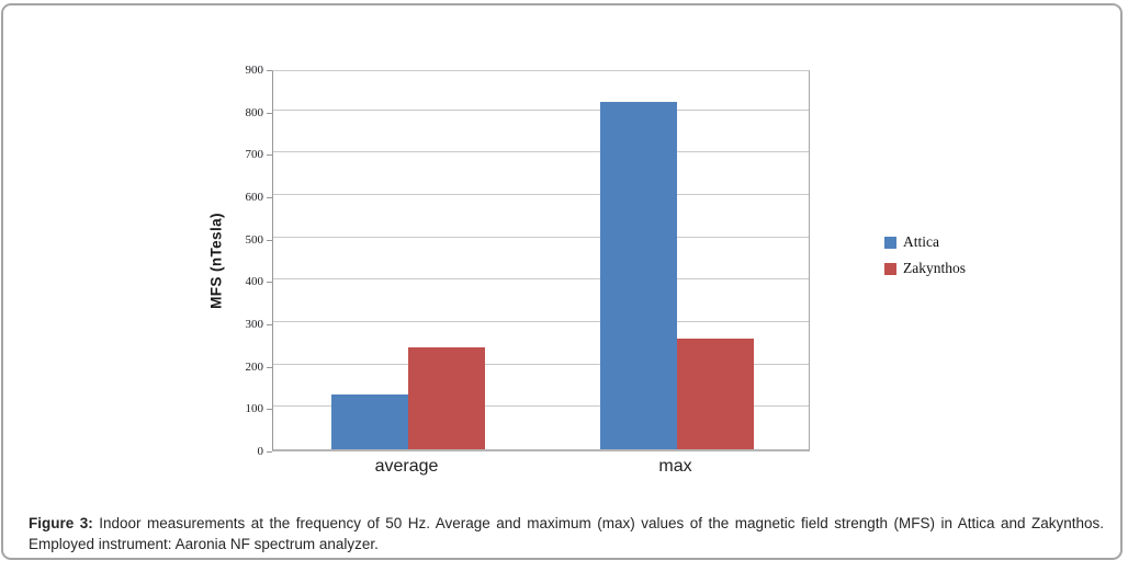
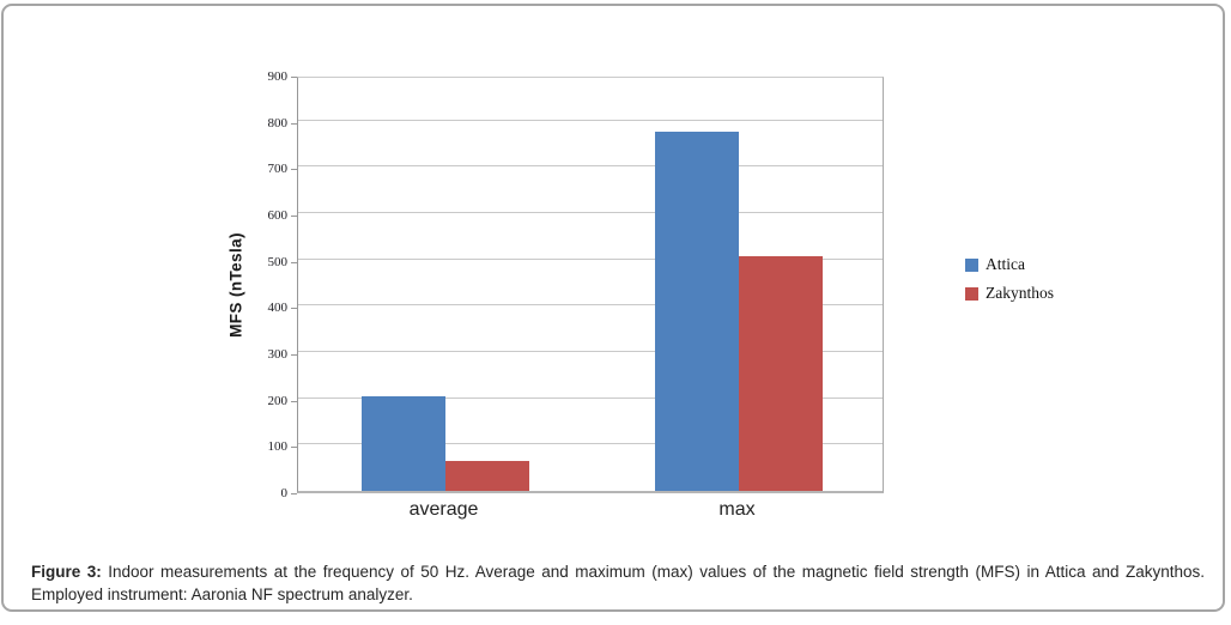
Attica/average: 130 -> 200
Zakynthos/average: 240 -> 60
Attica/max: 820 -> 780
Zakynthos/max: 260 -> 510
